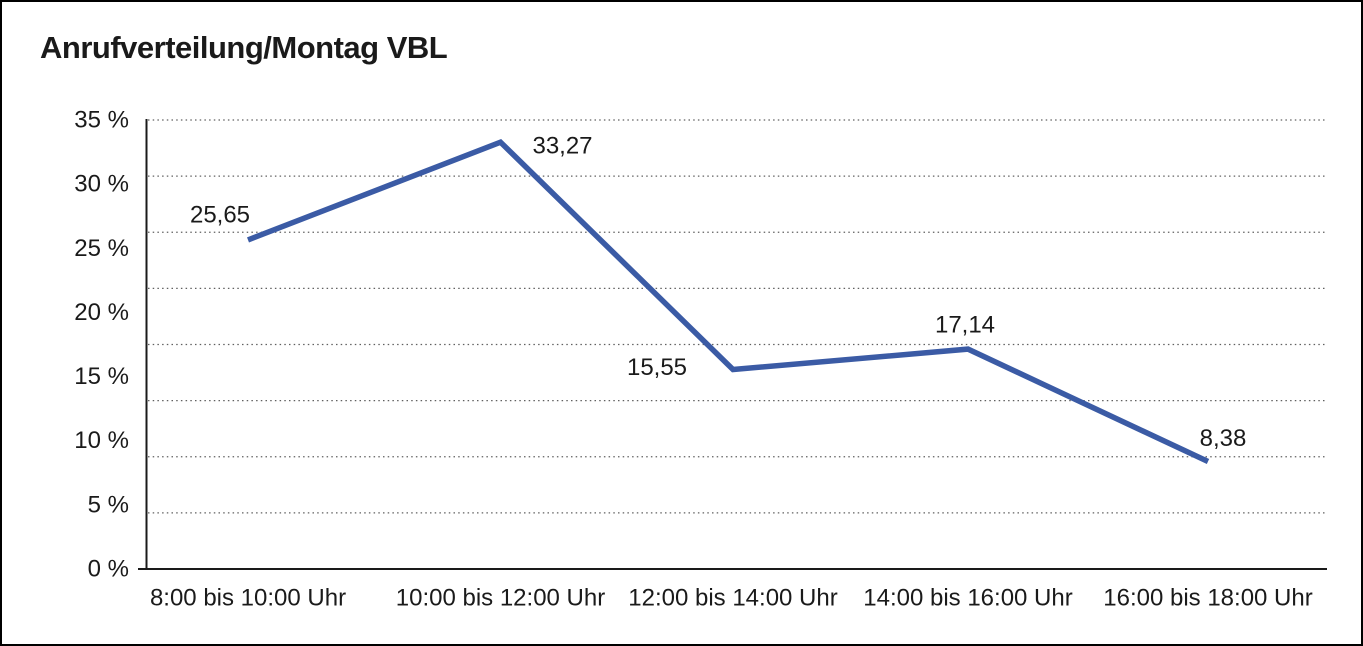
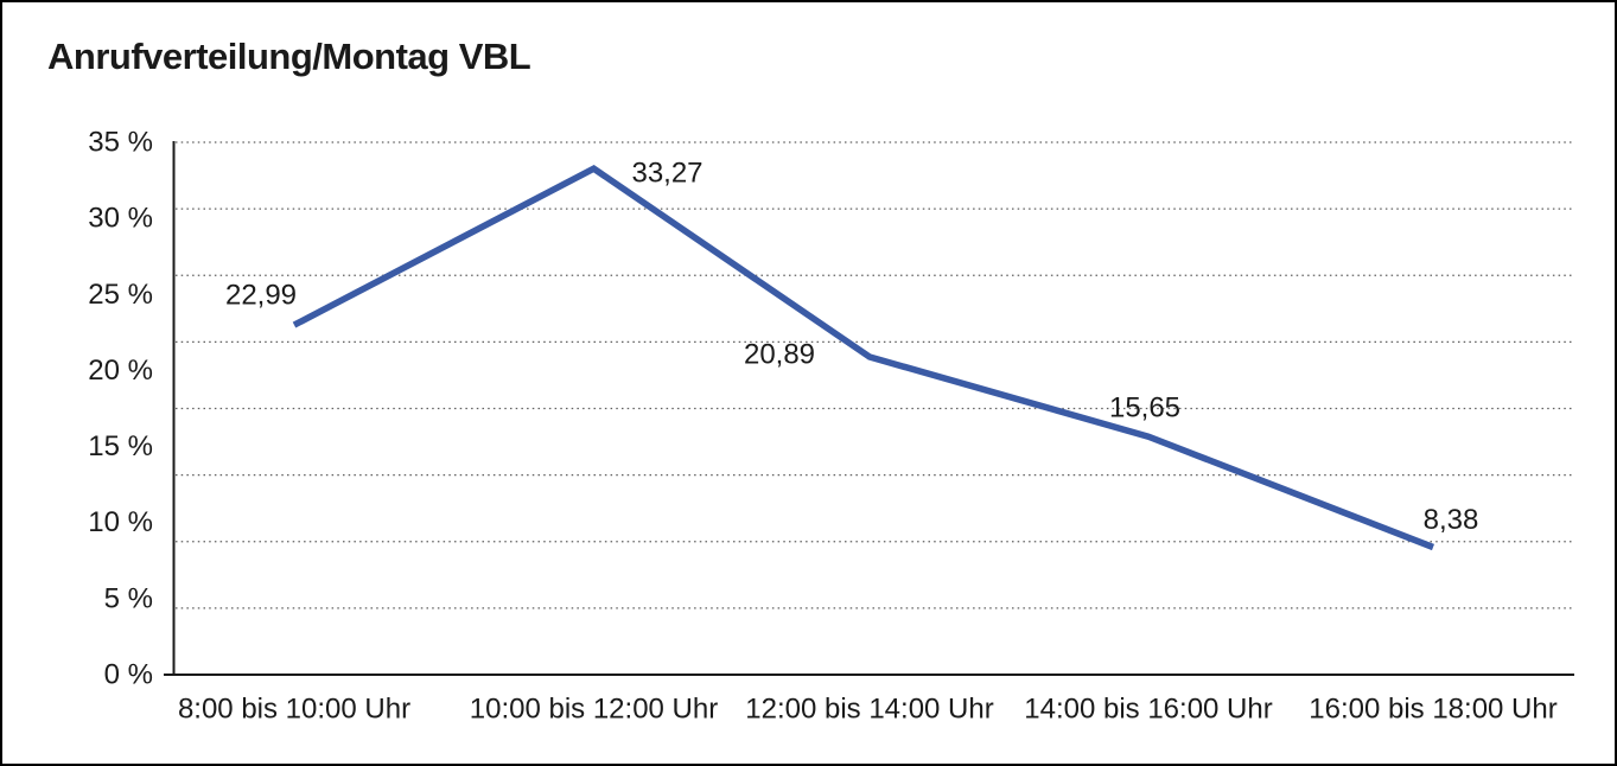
8:00 bis 10:00 Uhr: 25,65 -> 22,99
12:00 bis 14:00 Uhr: 15,55 -> 20,89
14:00 bis 16:00 Uhr: 17,14 -> 15,65
